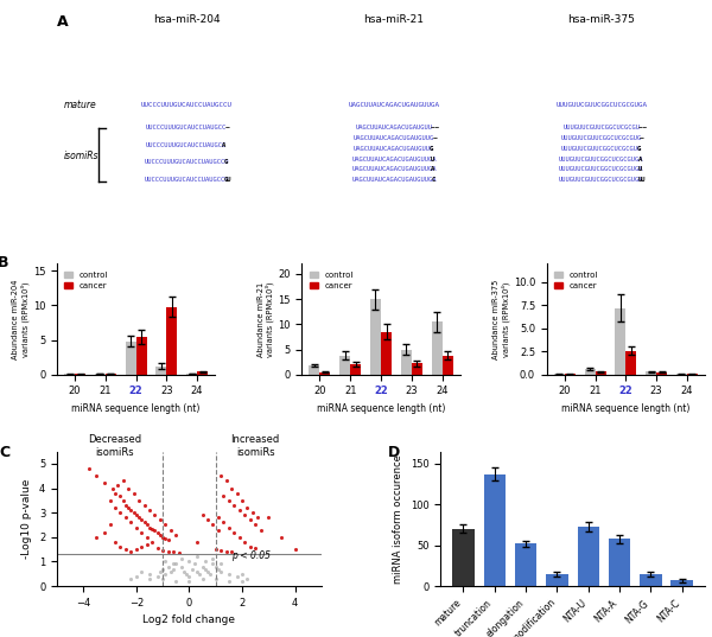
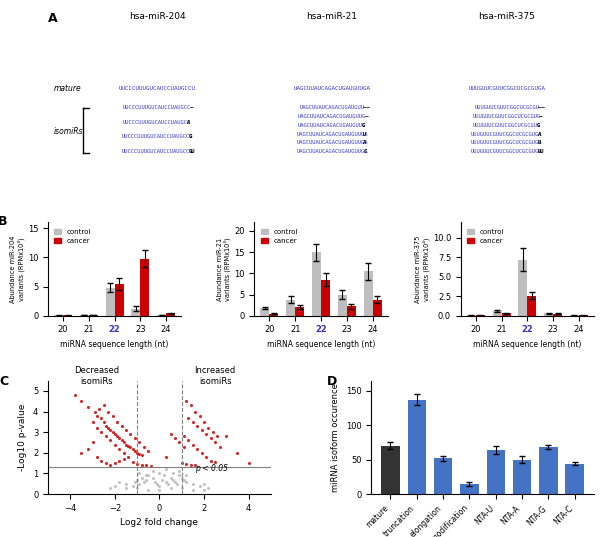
NTA-U: 73 -> 64
NTA-A: 58 -> 50
NTA-G: 15 -> 68
NTA-C: 7 -> 44
